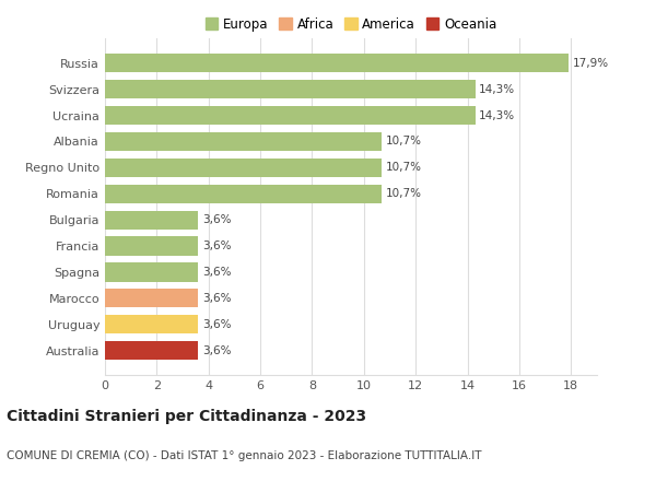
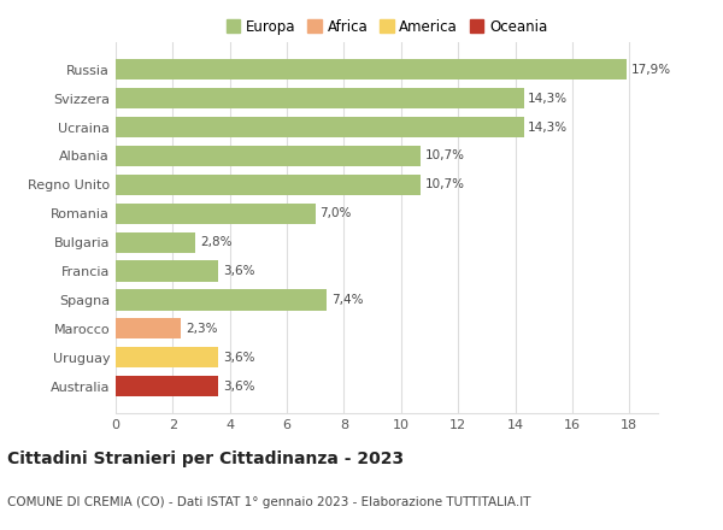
Romania: 10,7% -> 7,0%
Bulgaria: 3,6% -> 2,8%
Spagna: 3,6% -> 7,4%
Marocco: 3,6% -> 2,3%
